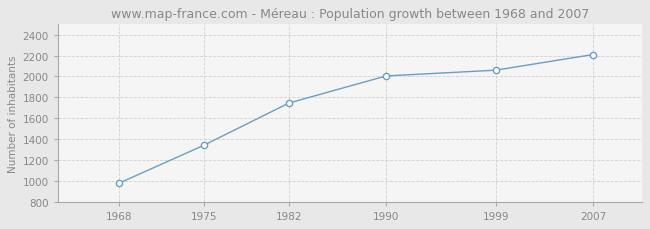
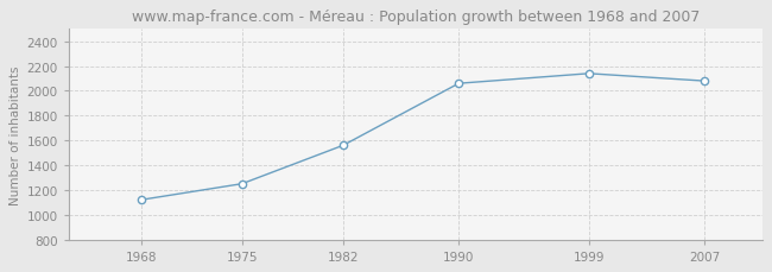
1968: 980 -> 1120
1975: 1340 -> 1250
1982: 1740 -> 1560
1990: 2000 -> 2060
1999: 2060 -> 2140
2007: 2210 -> 2080
